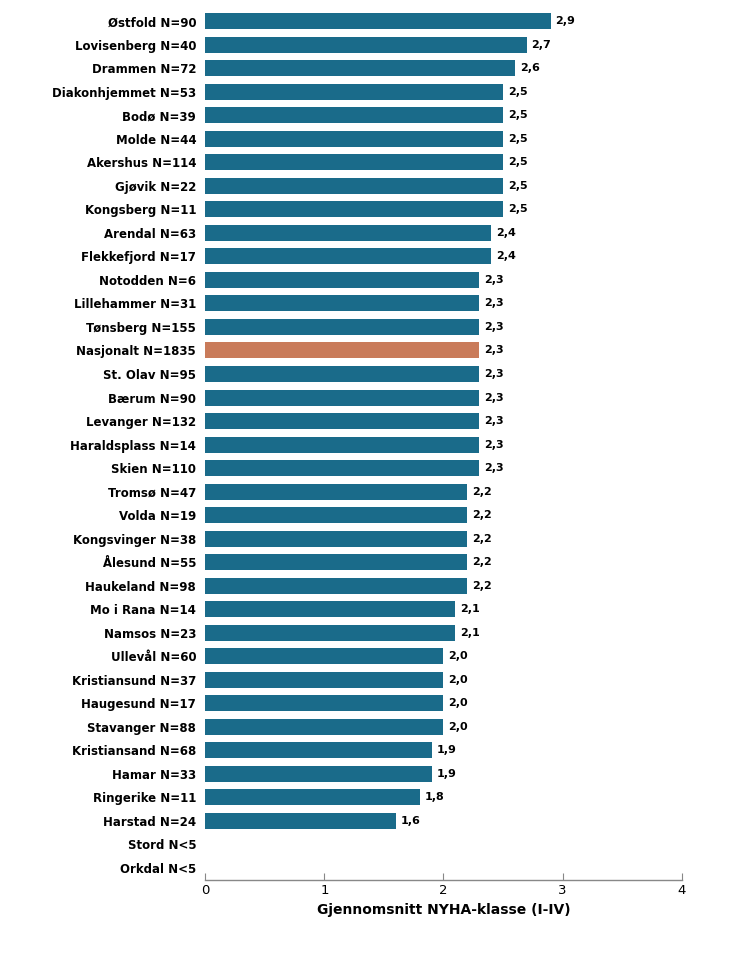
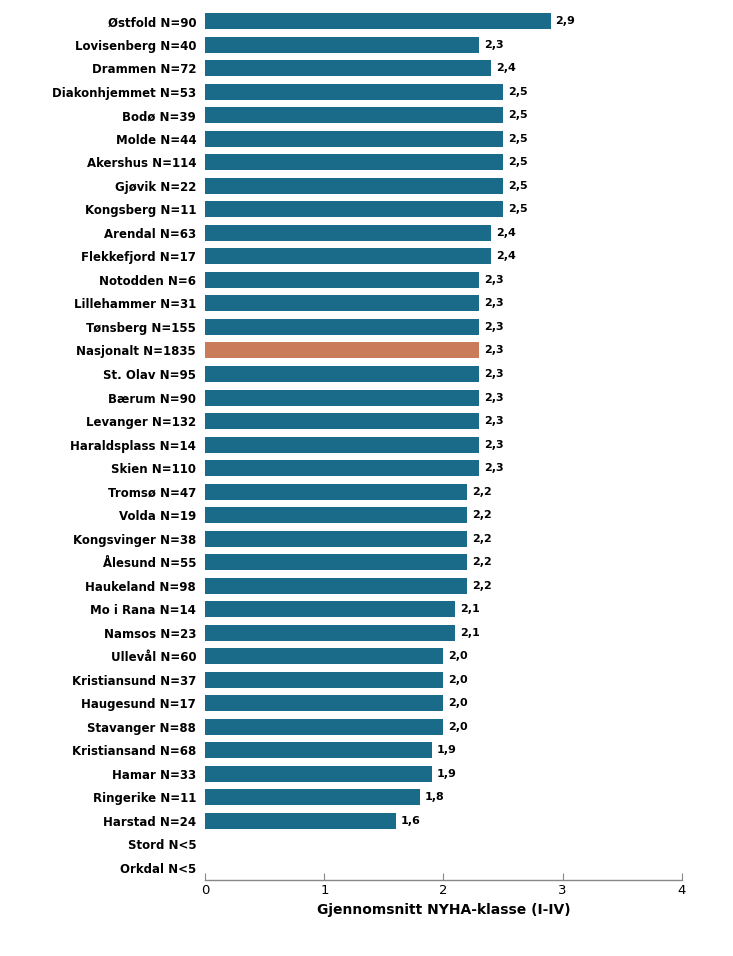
Lovisenberg N=40: 2,7 -> 2,3
Drammen N=72: 2,6 -> 2,4
